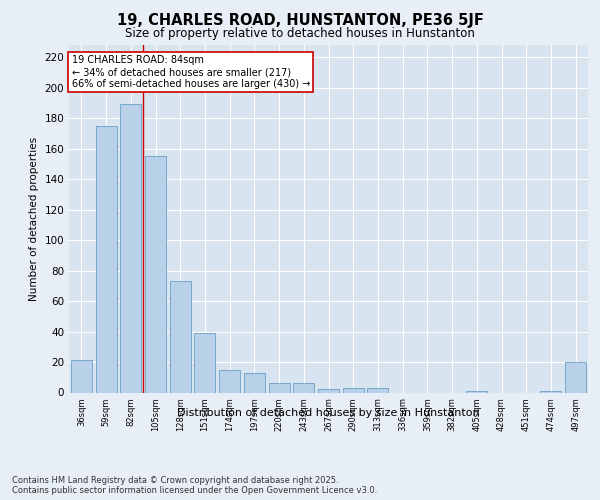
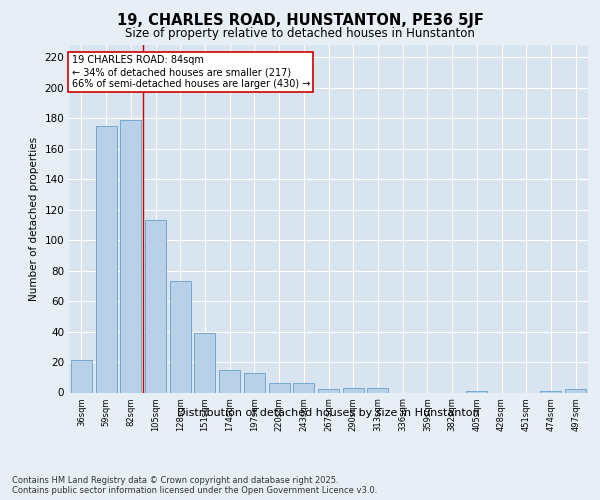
82sqm: 189 -> 179
105sqm: 155 -> 113
497sqm: 20 -> 2
